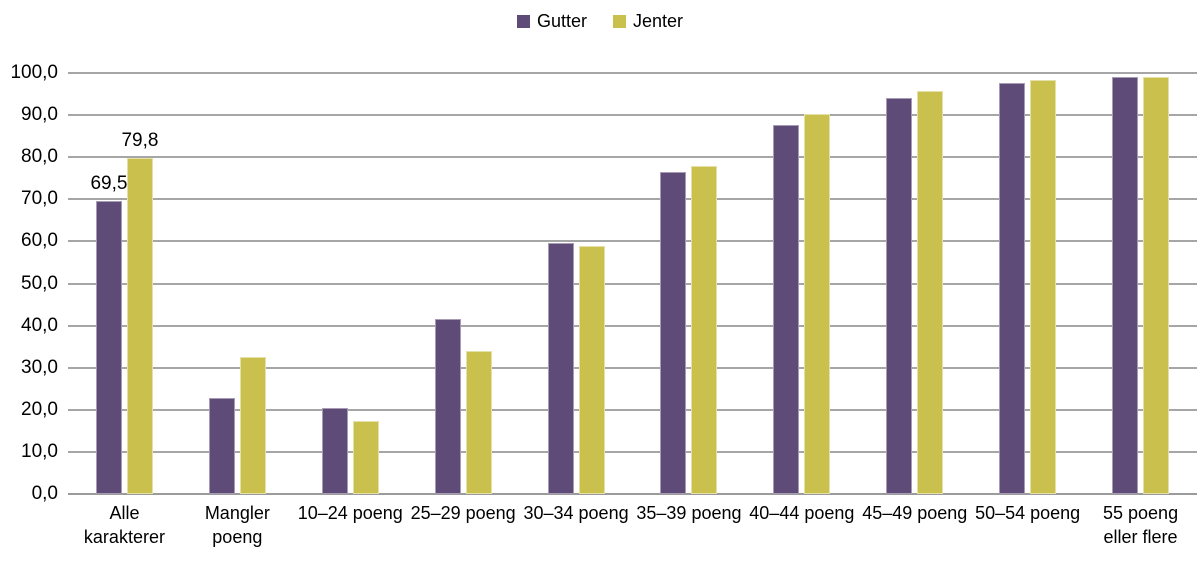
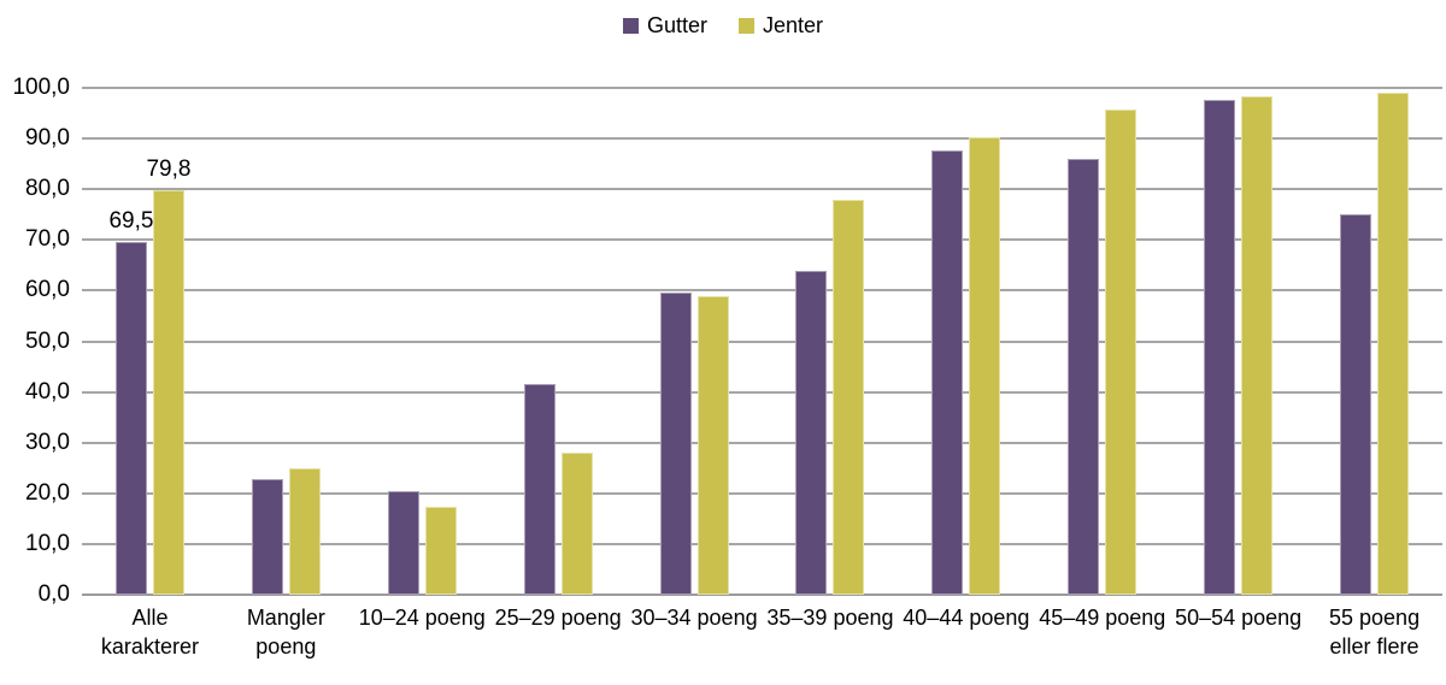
Jenter/Mangler poeng: 33 -> 25
Jenter/25–29 poeng: 34 -> 28
Gutter/35–39 poeng: 76 -> 64
Gutter/45–49 poeng: 94 -> 86
Gutter/55 poeng eller flere: 99 -> 75
